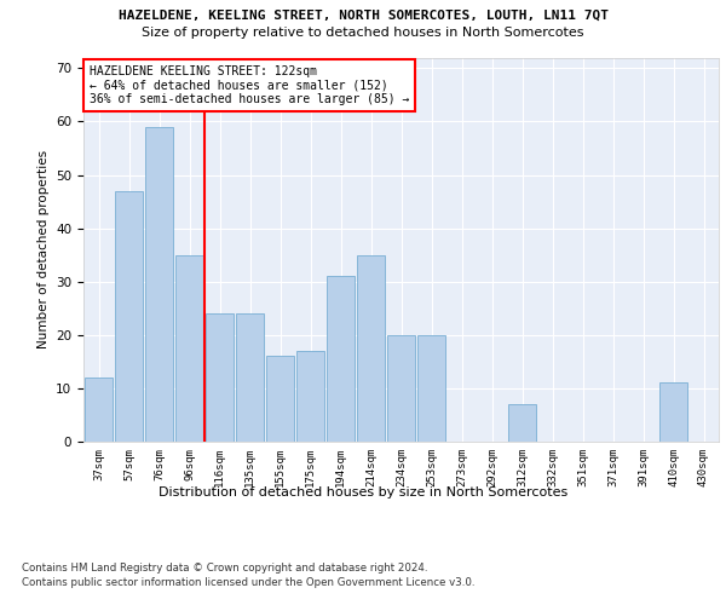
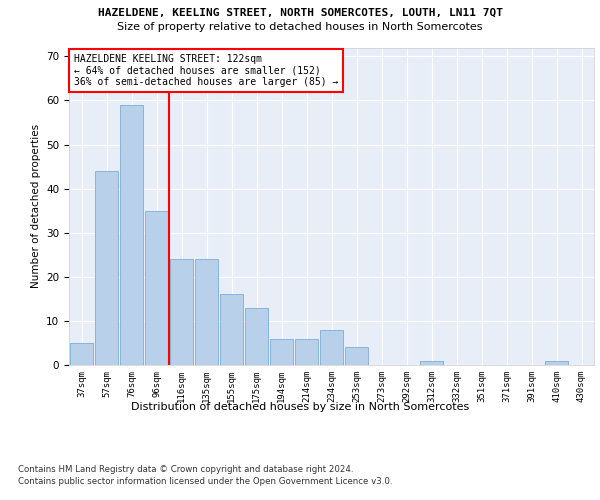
37sqm: 12 -> 5
57sqm: 47 -> 44
175sqm: 17 -> 13
194sqm: 31 -> 6
214sqm: 35 -> 6
234sqm: 20 -> 8
253sqm: 20 -> 4
312sqm: 7 -> 1
410sqm: 11 -> 1
